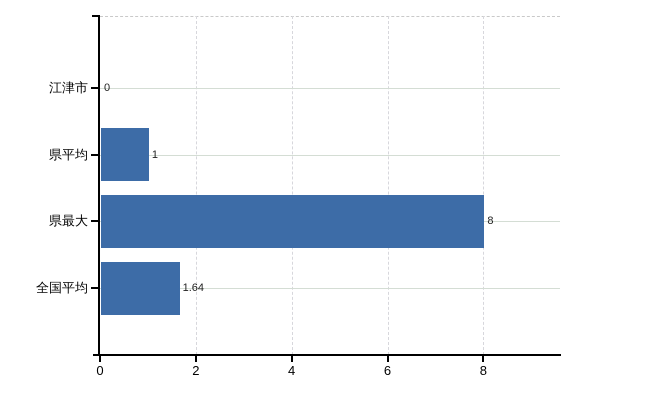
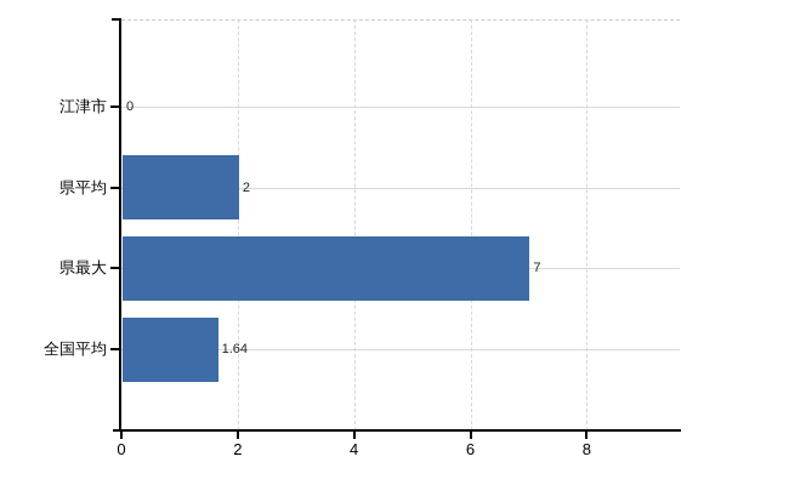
県平均: 1 -> 2
県最大: 8 -> 7
